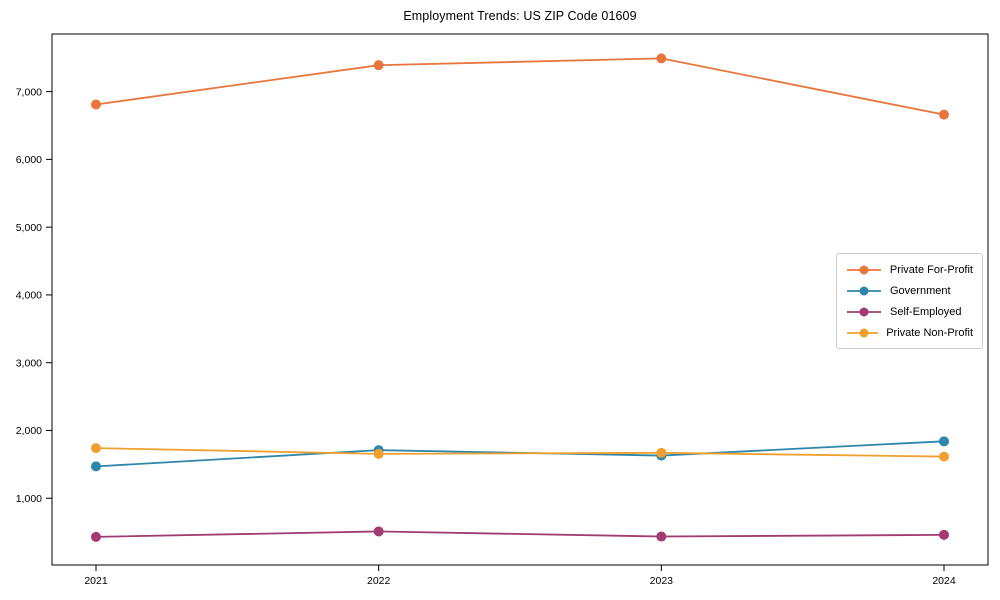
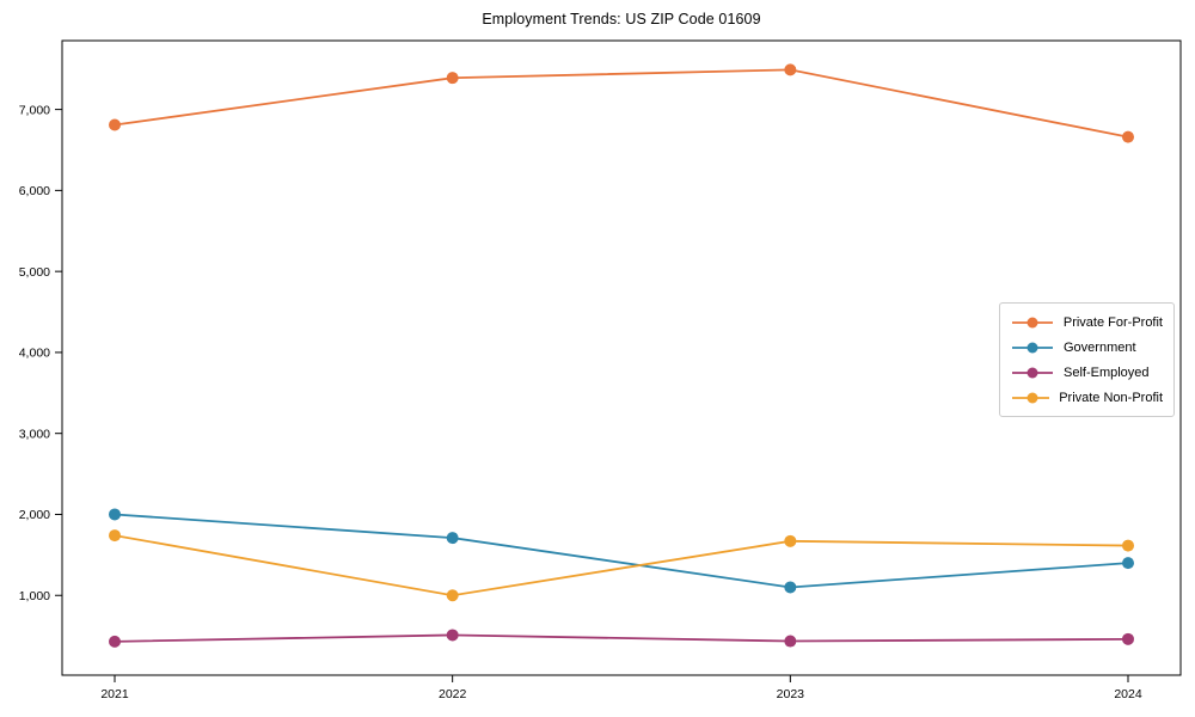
Government/2021: 1500 -> 2000
Private Non-Profit/2022: 1700 -> 1000
Government/2023: 1600 -> 1100
Government/2024: 1800 -> 1400
